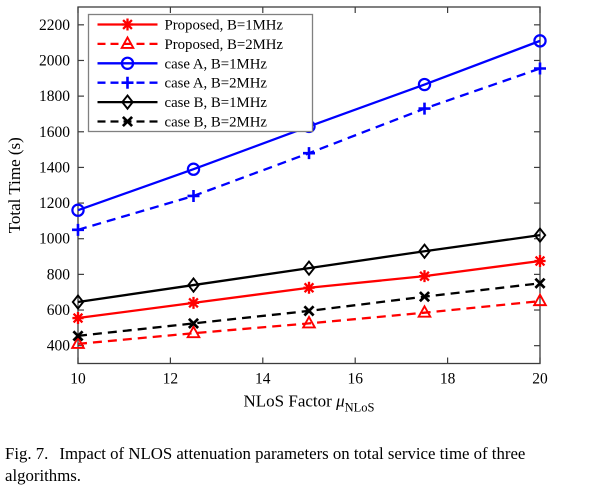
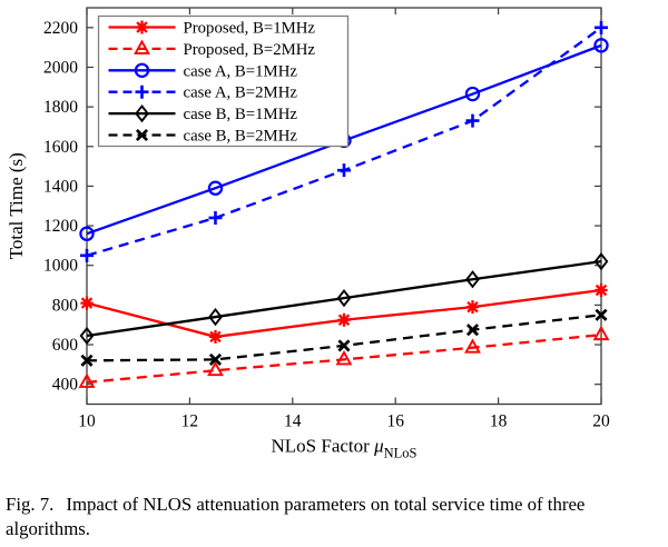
Proposed, B=1MHz/10: 560 -> 810
case B, B=2MHz/10: 460 -> 520
case A, B=2MHz/20: 1960 -> 2200
